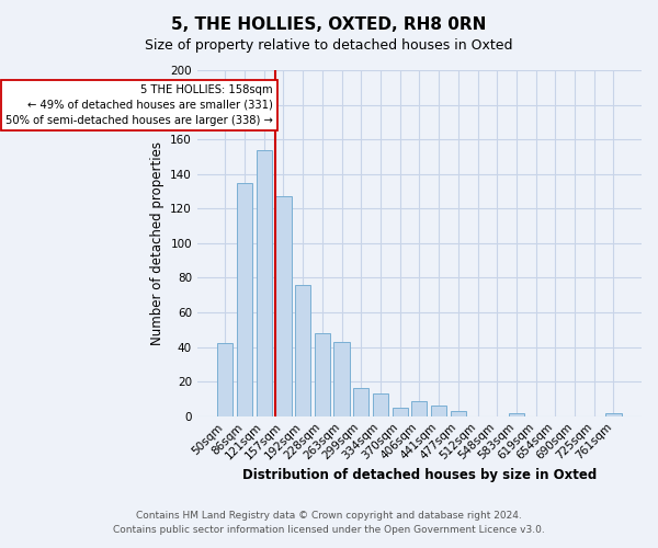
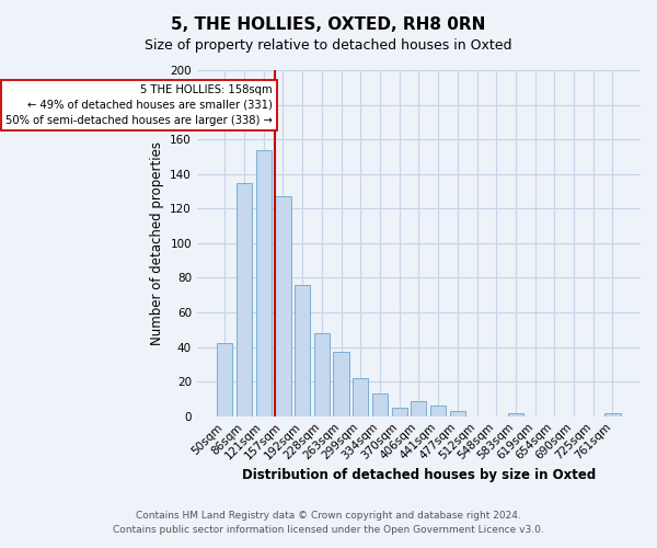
263sqm: 43 -> 37
299sqm: 16 -> 22
